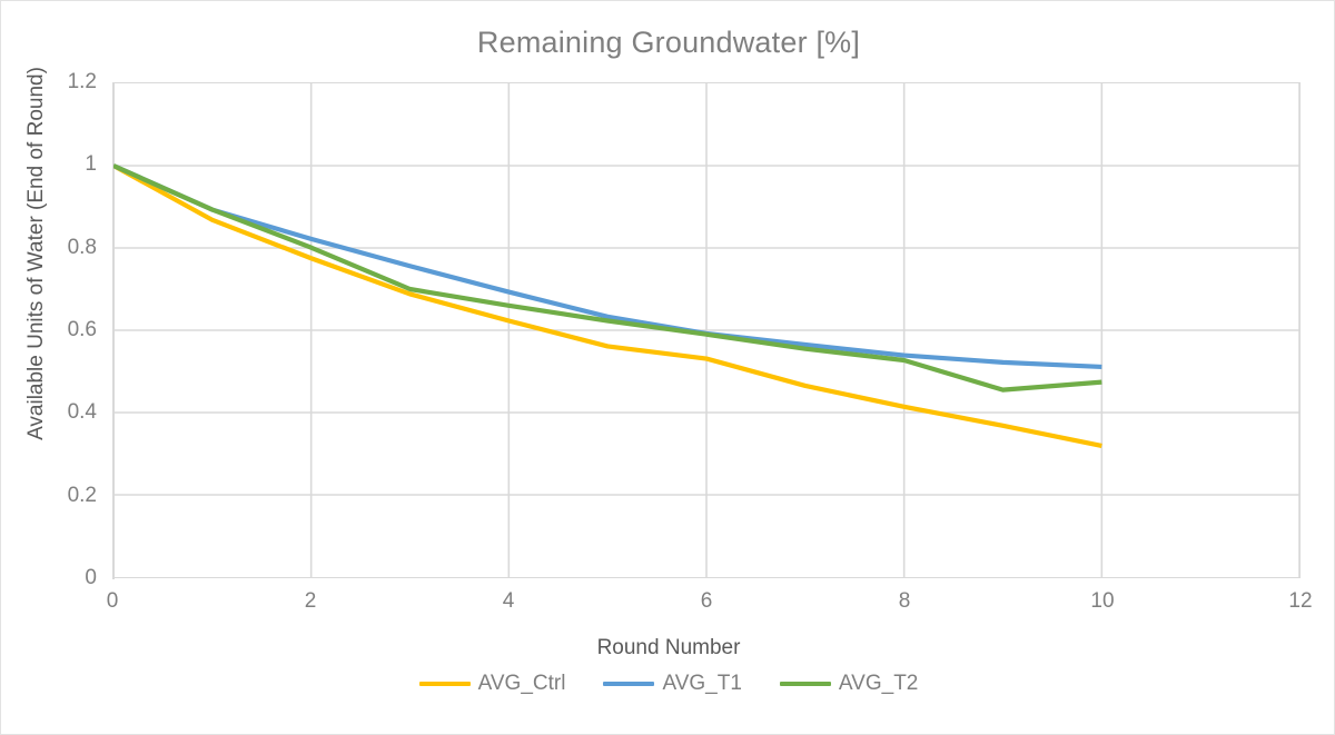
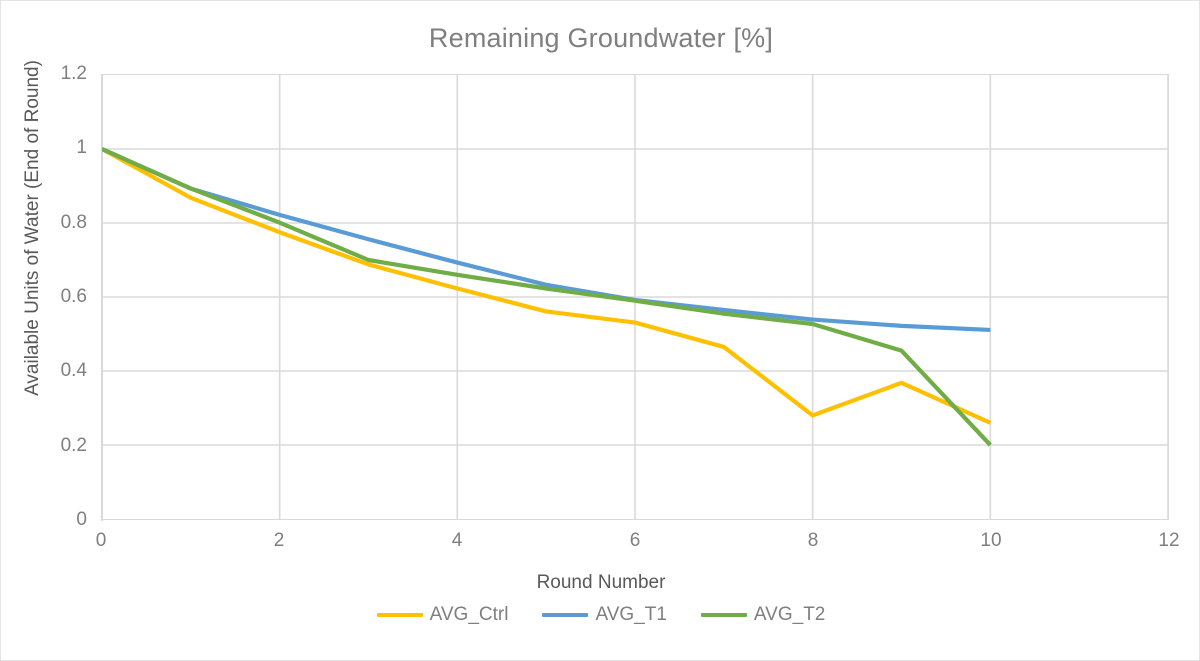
AVG_Ctrl/8: 0.41 -> 0.28
AVG_Ctrl/10: 0.32 -> 0.26
AVG_T2/10: 0.47 -> 0.20
